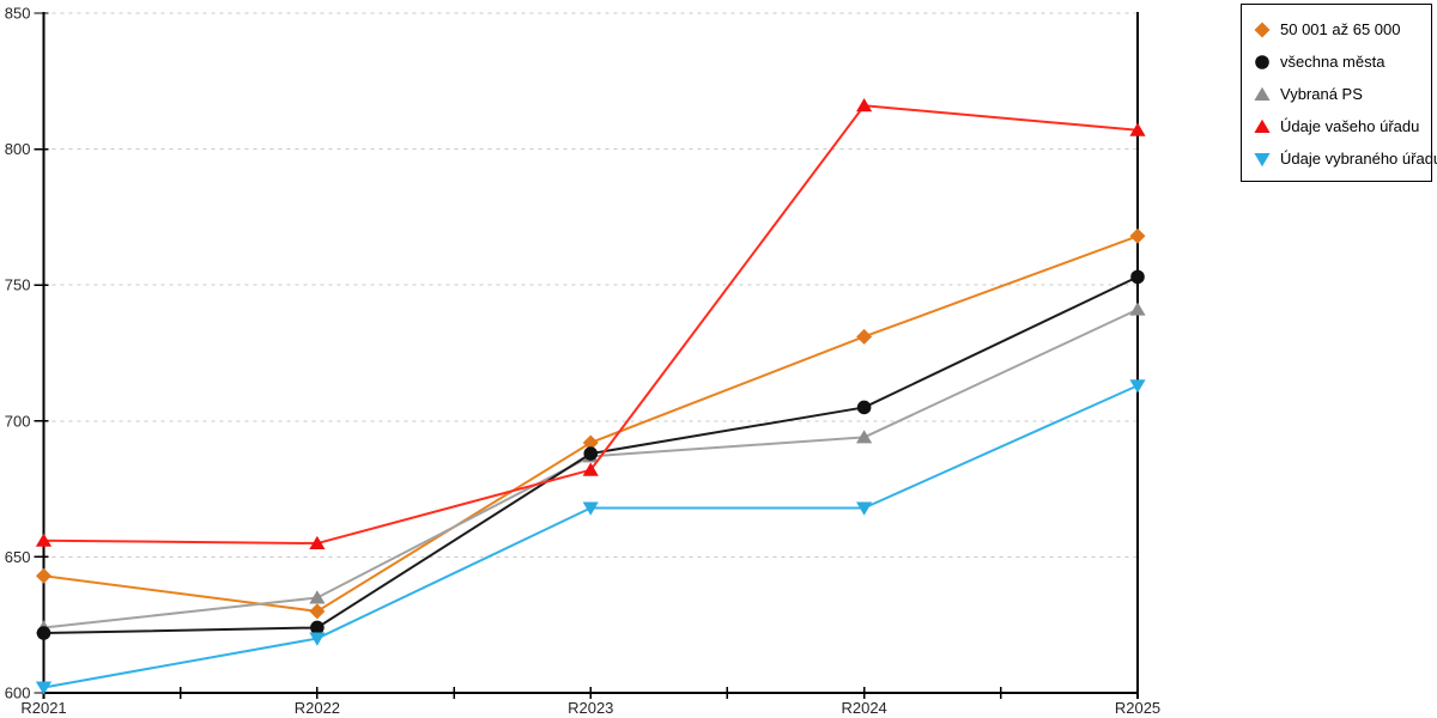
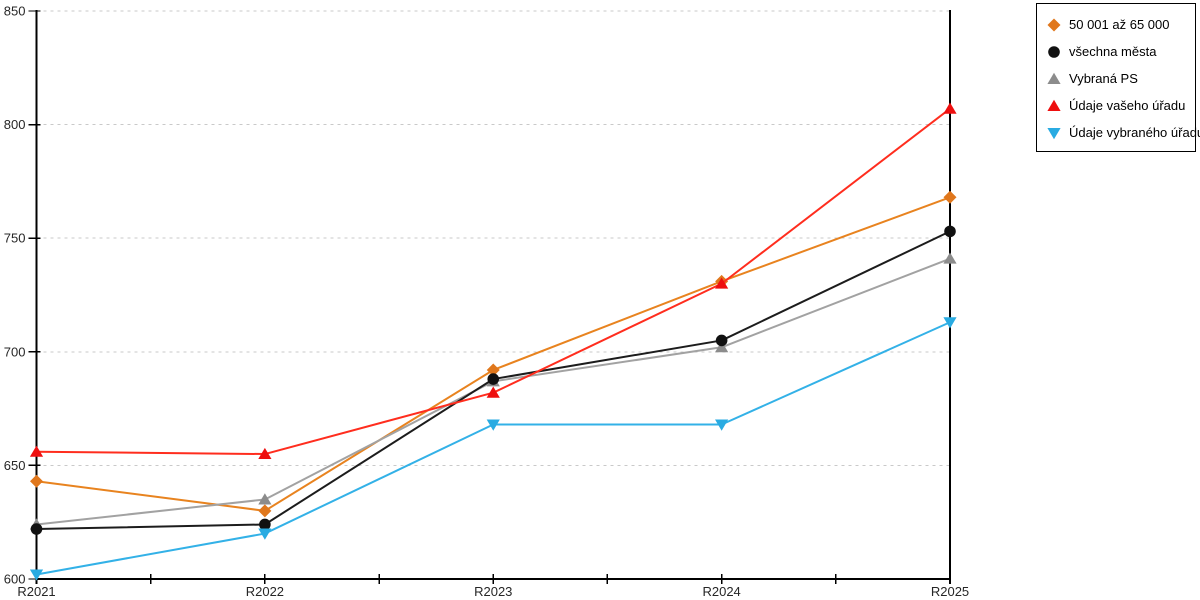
Vybraná PS/R2024: 694 -> 702
Údaje vašeho úřadu/R2024: 816 -> 730
